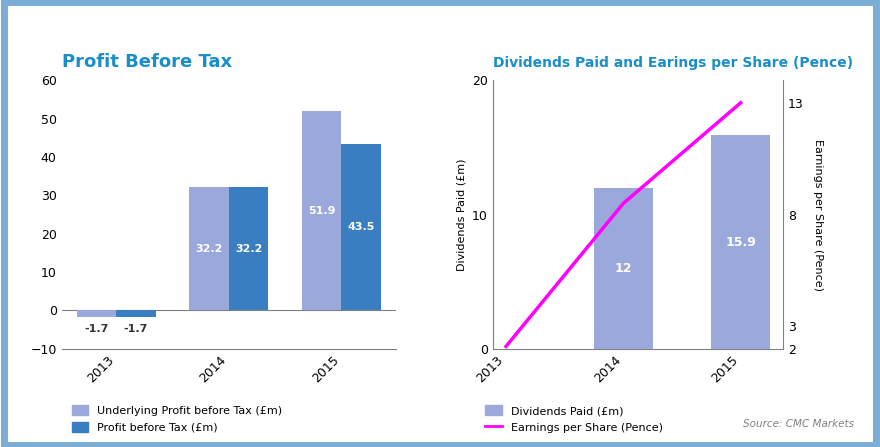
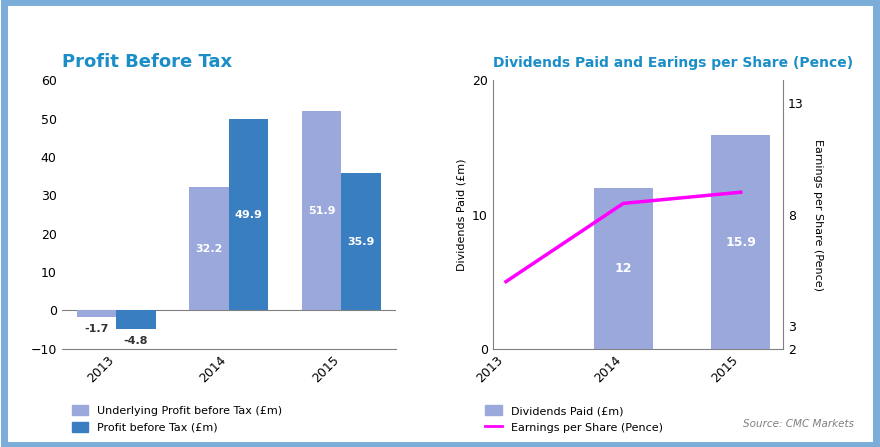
Profit Before Tax/Profit before Tax (£m)/2013: -1.7 -> -4.8
Profit Before Tax/Profit before Tax (£m)/2014: 32.2 -> 49.9
Profit Before Tax/Profit before Tax (£m)/2015: 43.5 -> 35.9
Dividends Paid and Earings per Share (Pence)/Earnings per Share (Pence)/2013: 2.1 -> 5.0
Dividends Paid and Earings per Share (Pence)/Earnings per Share (Pence)/2015: 13.0 -> 9.0
